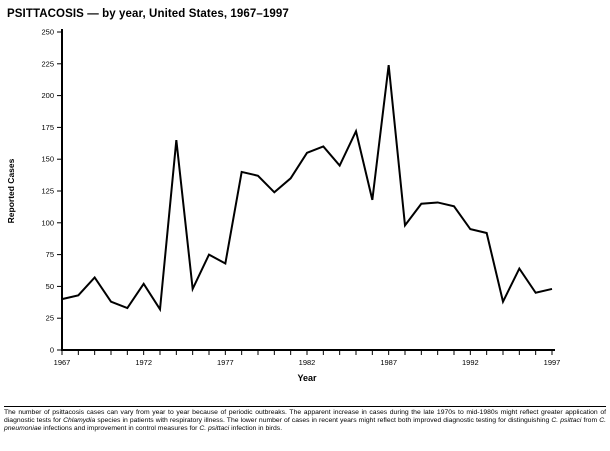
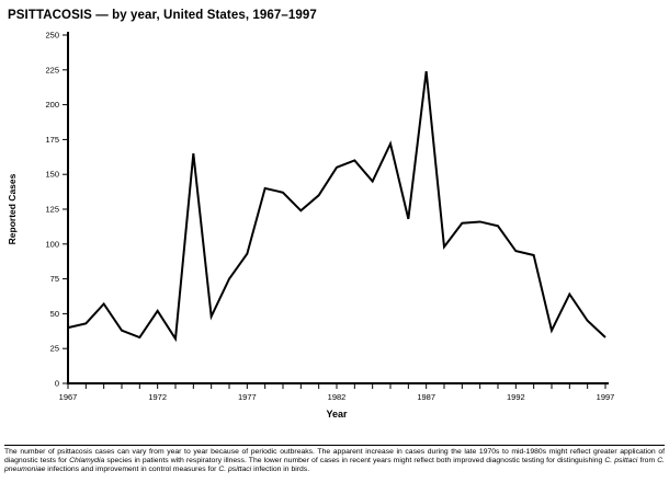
1977: 68 -> 93
1997: 48 -> 33
